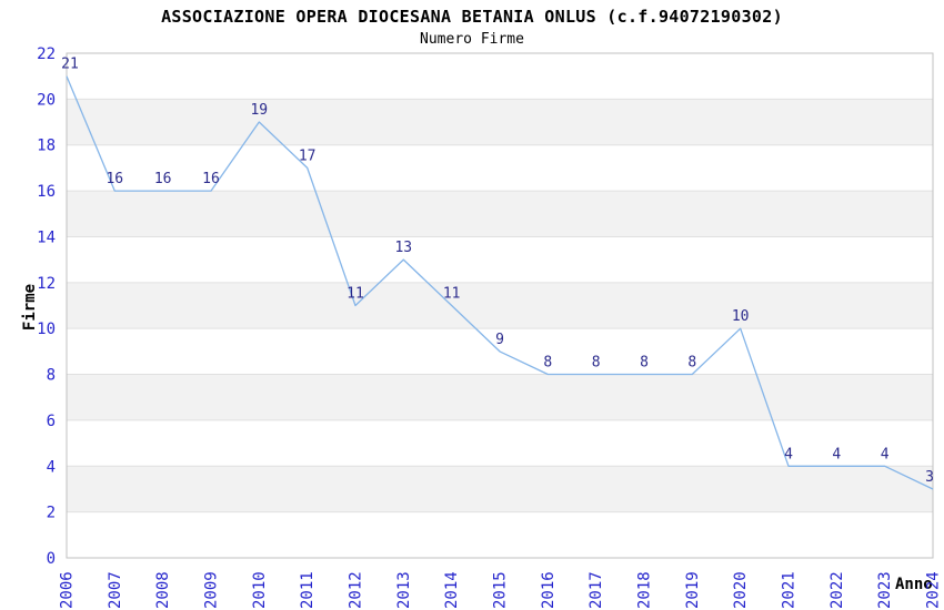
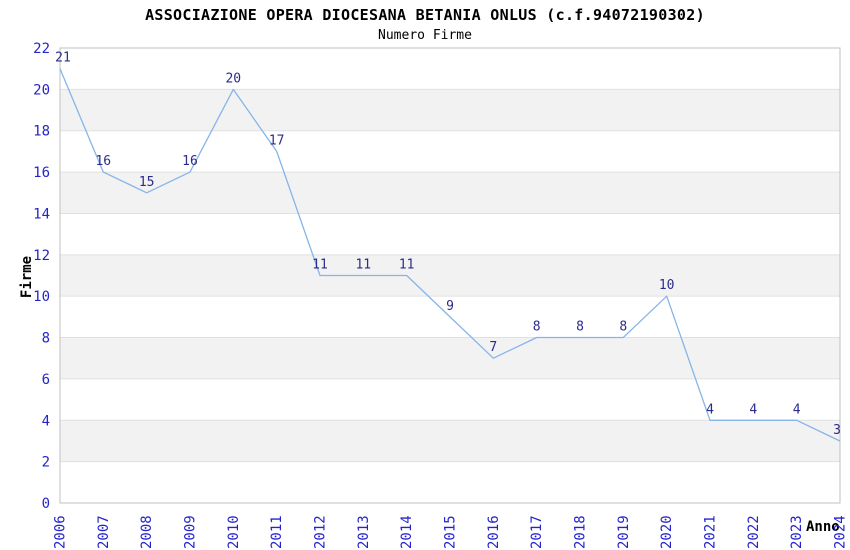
2008: 16 -> 15
2010: 19 -> 20
2013: 13 -> 11
2016: 8 -> 7
